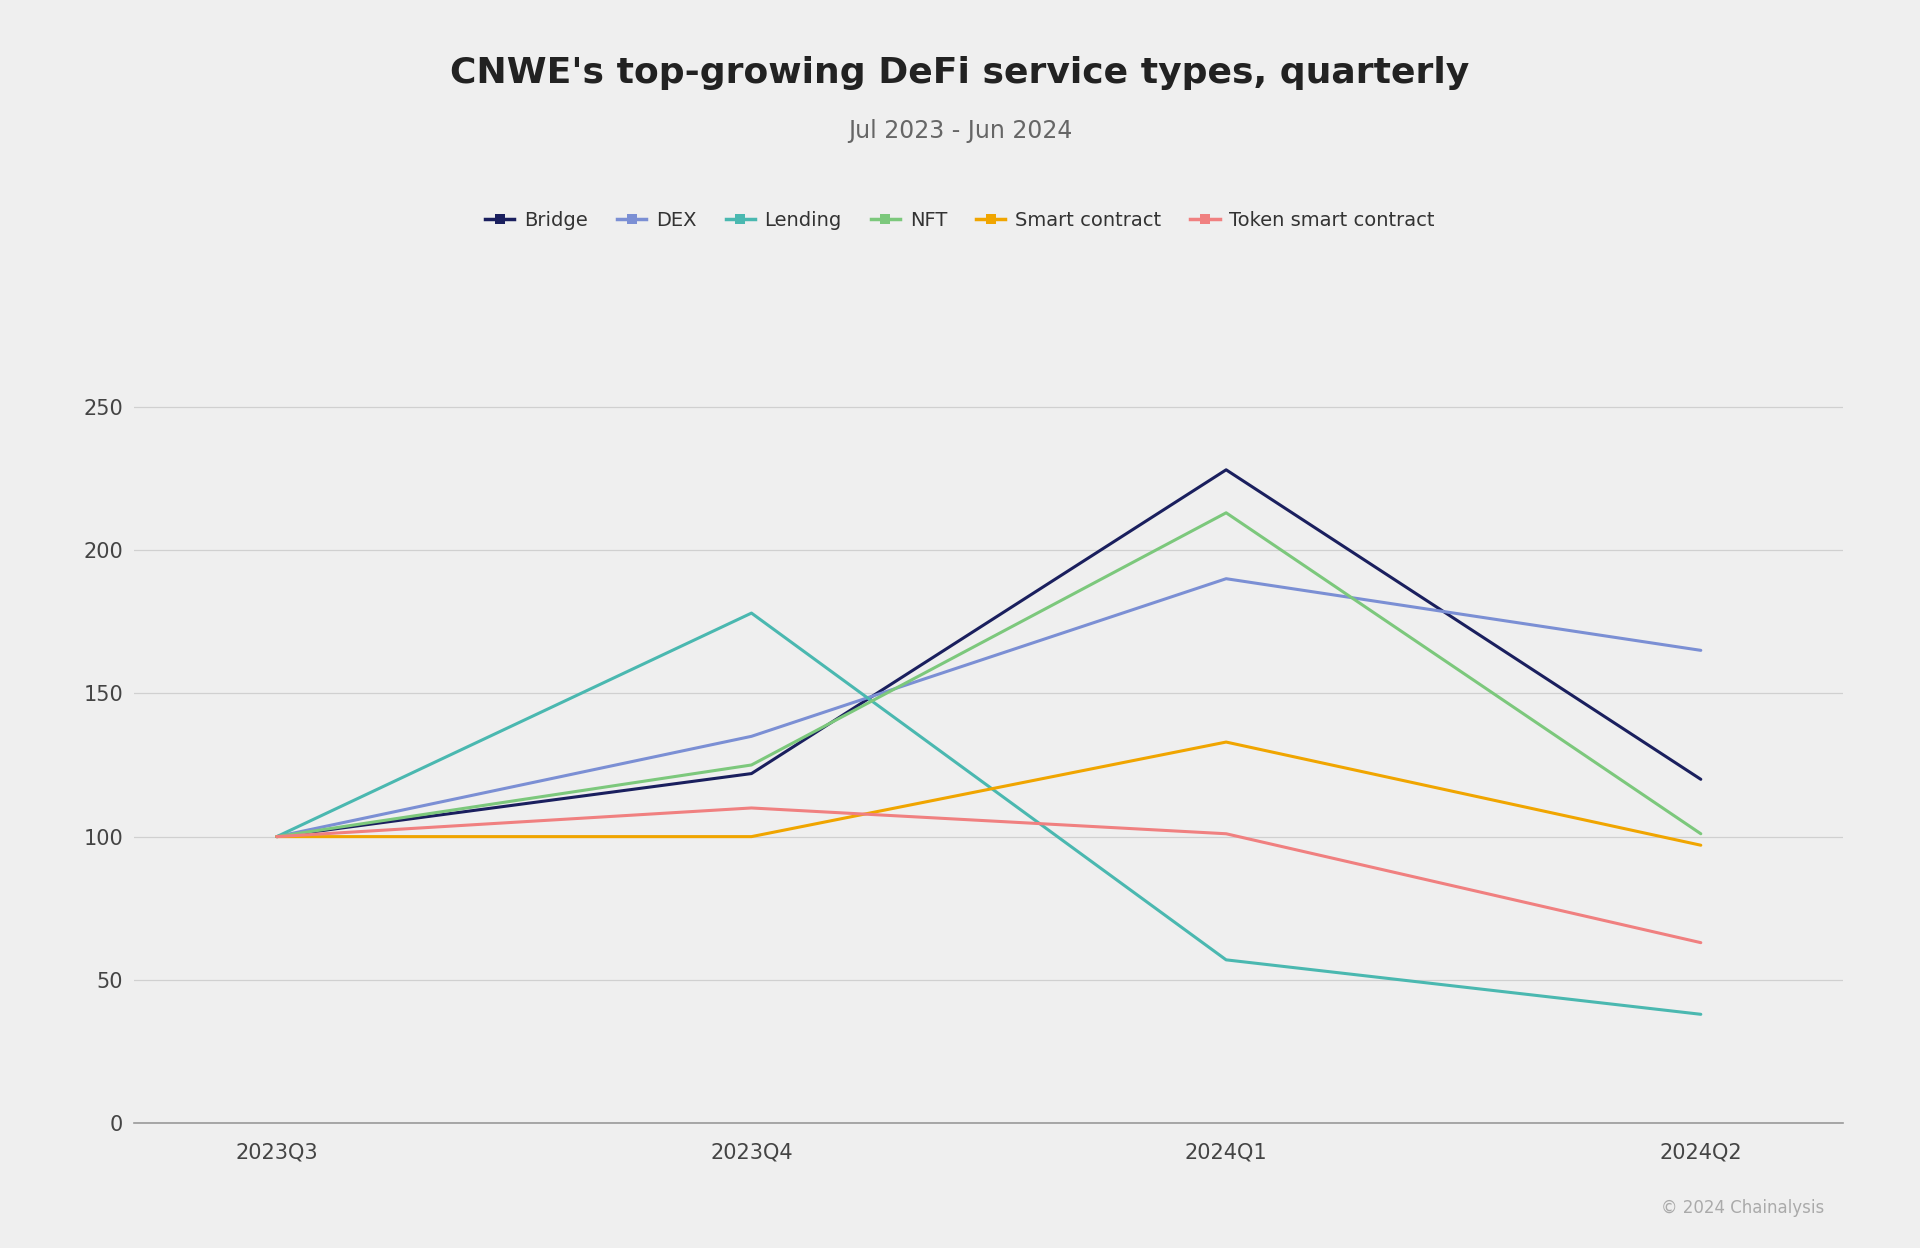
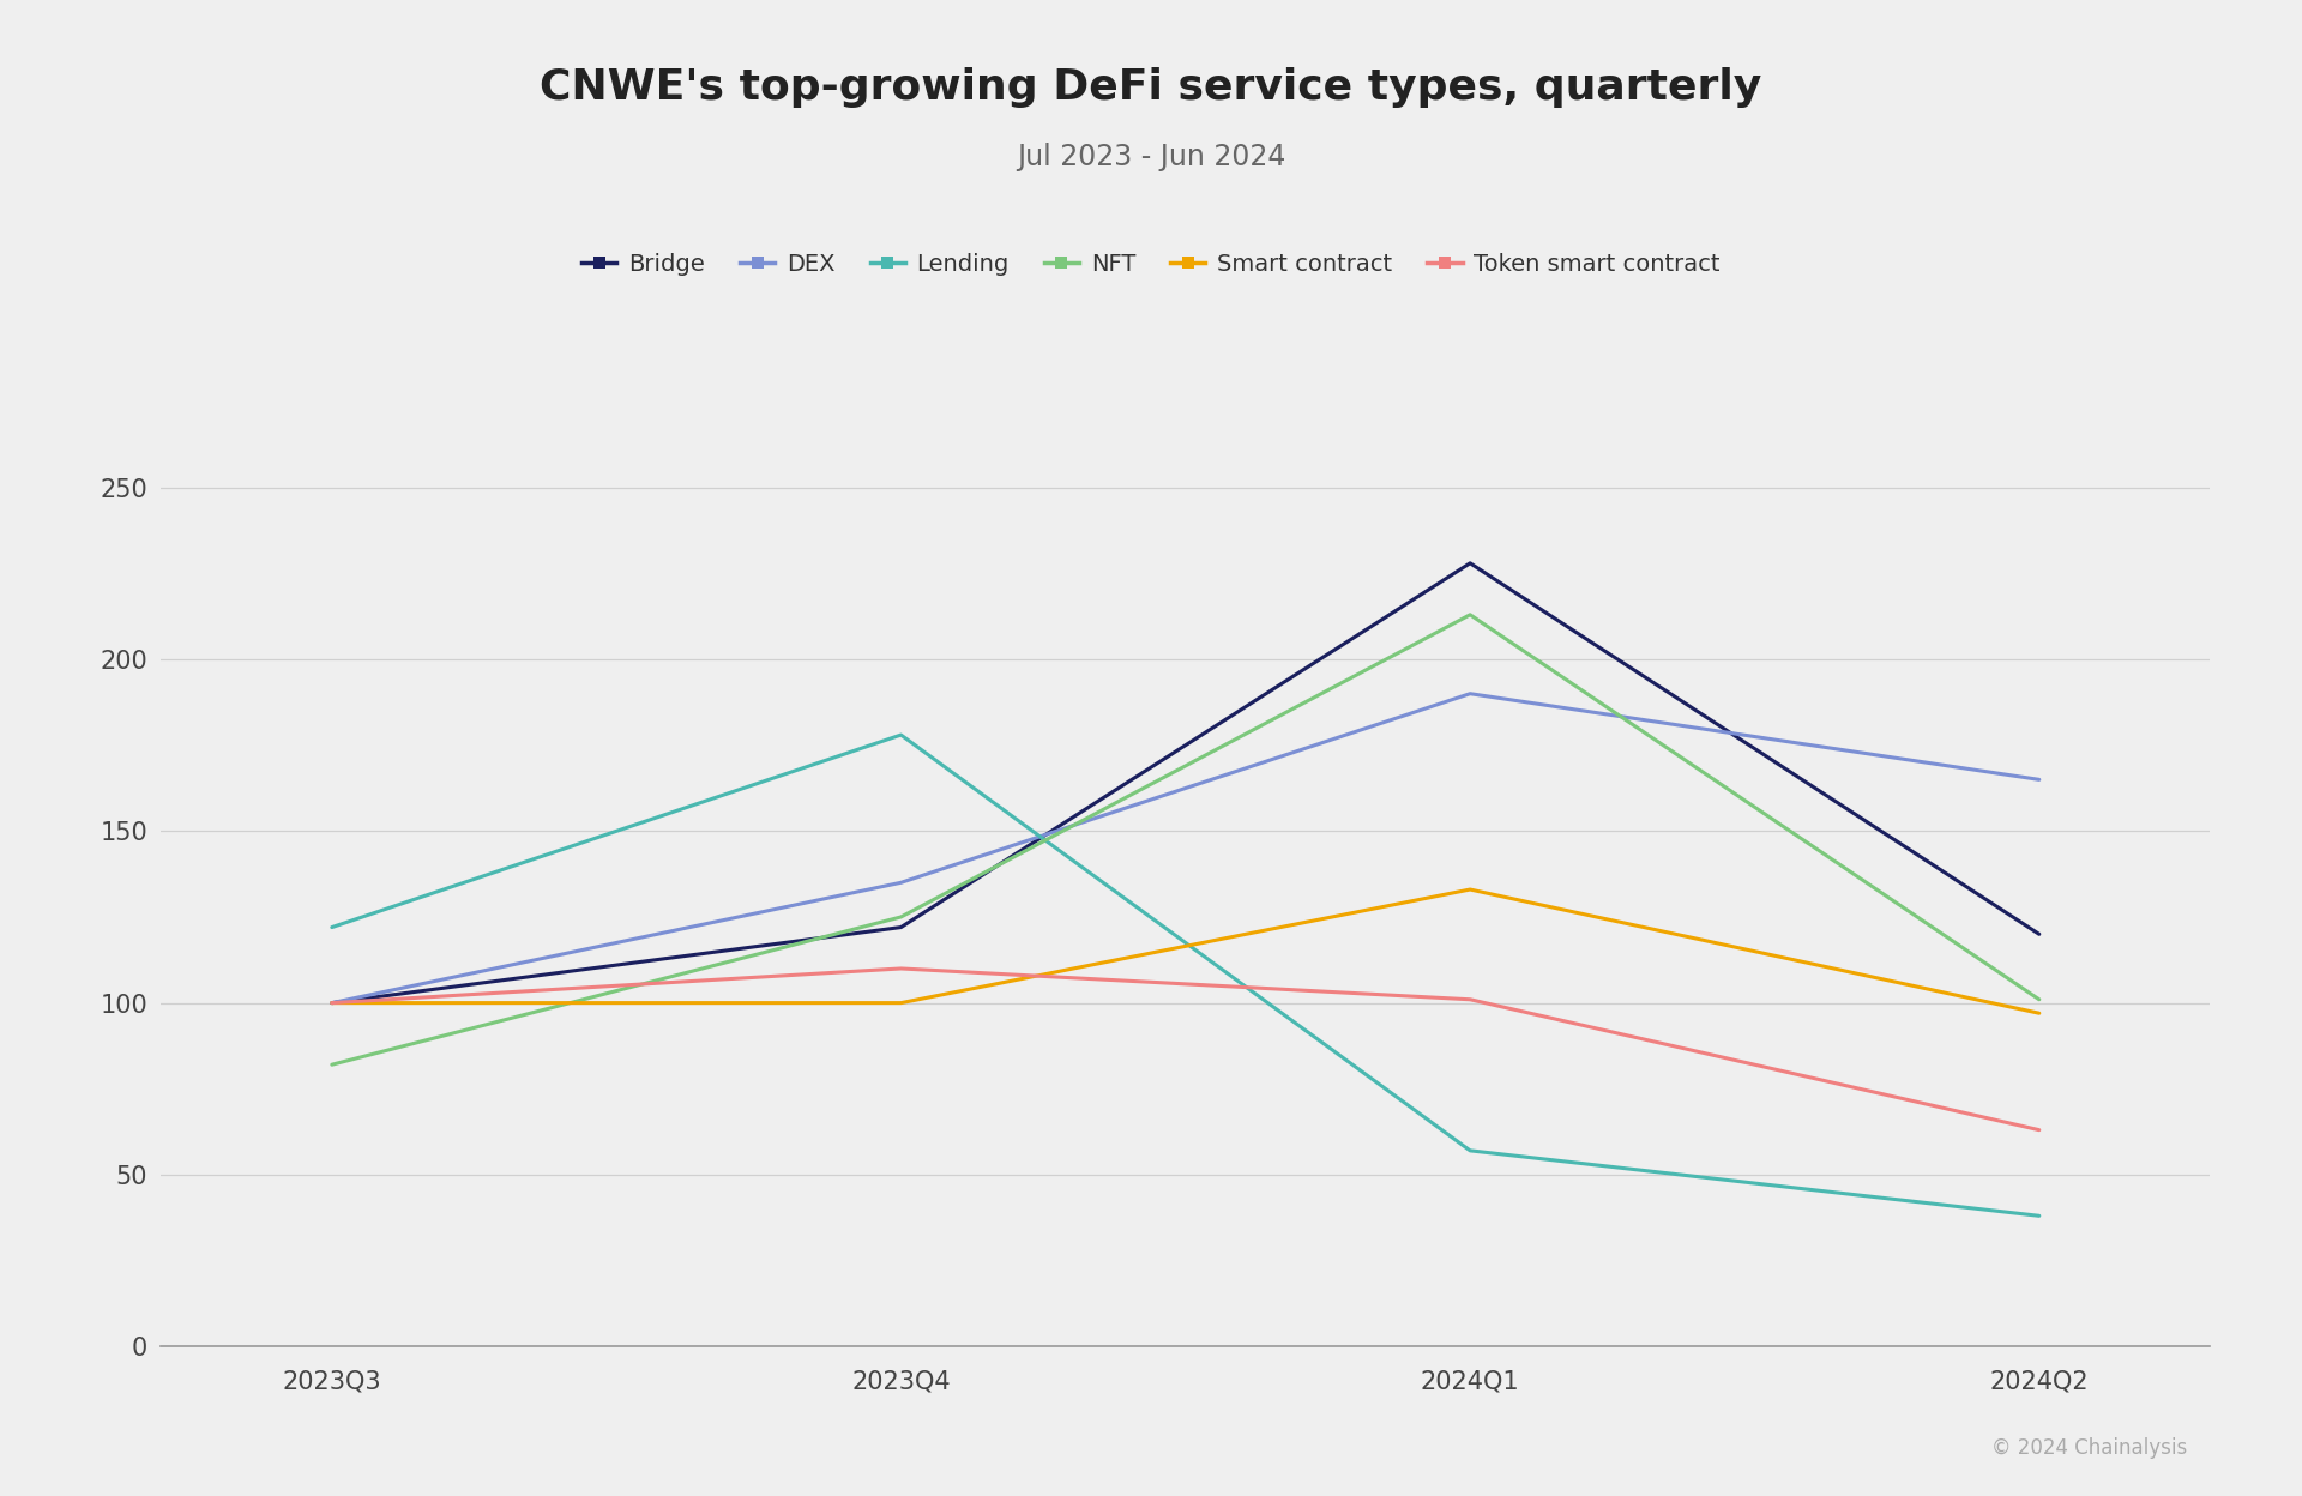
Lending/2023Q3: 100 -> 122
NFT/2023Q3: 100 -> 82
